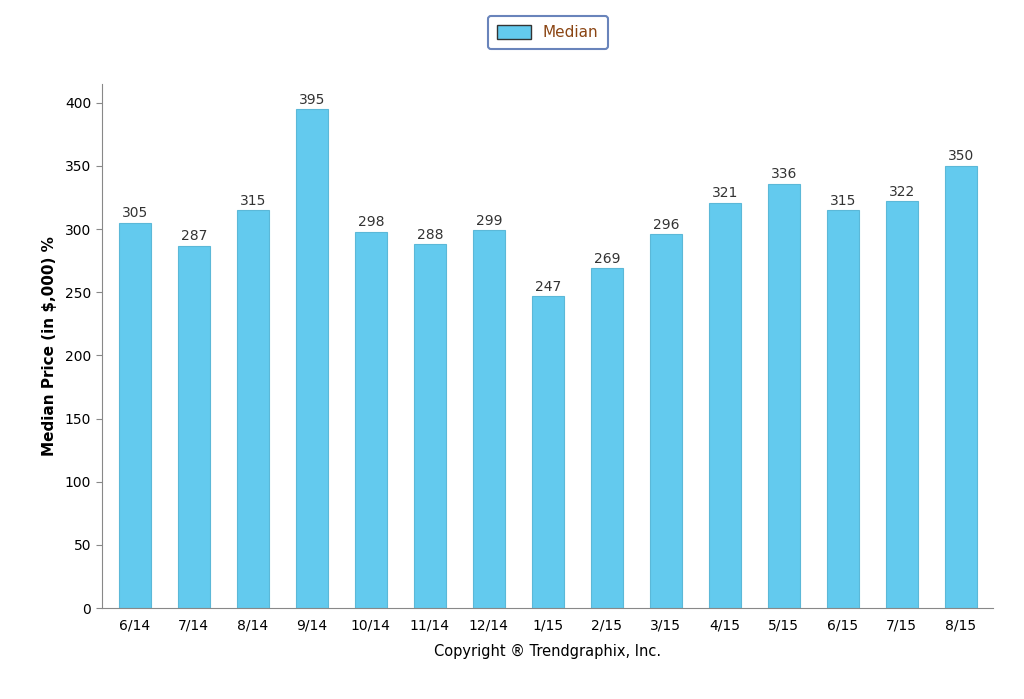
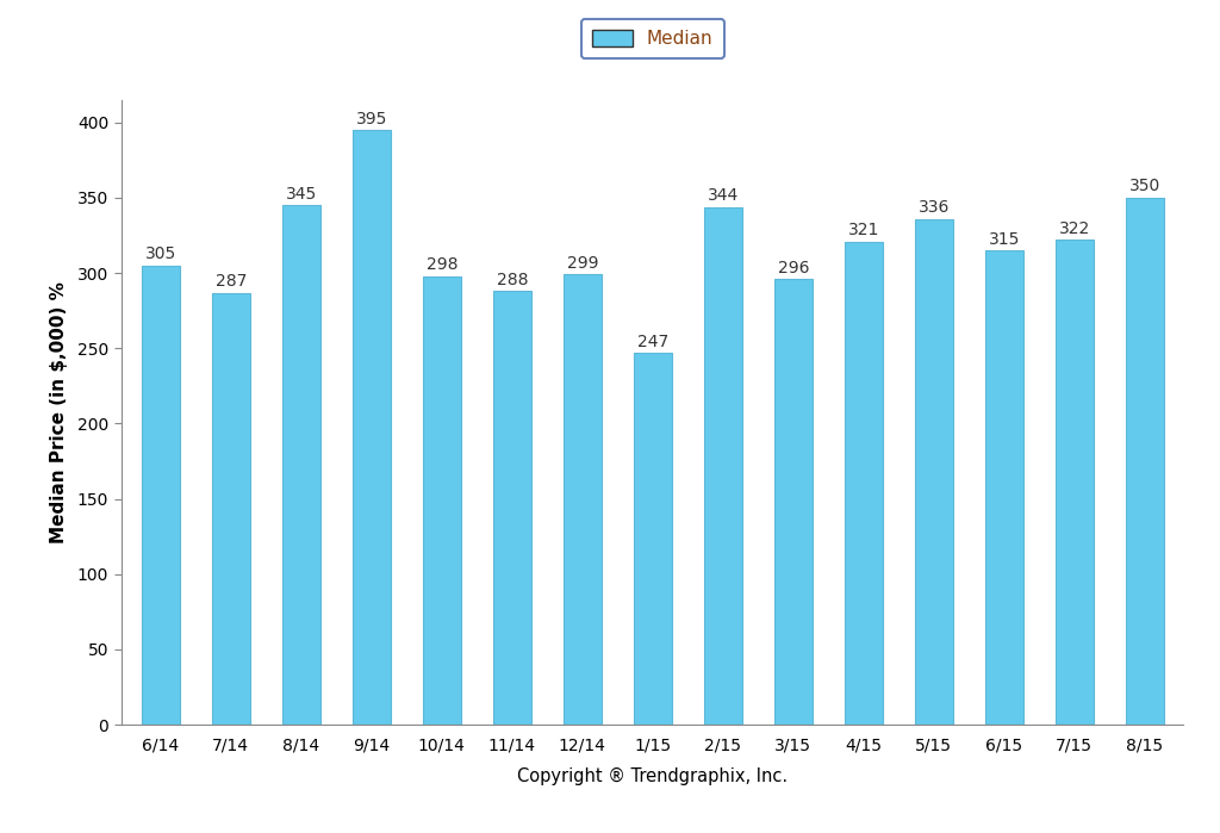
8/14: 315 -> 345
2/15: 269 -> 344
